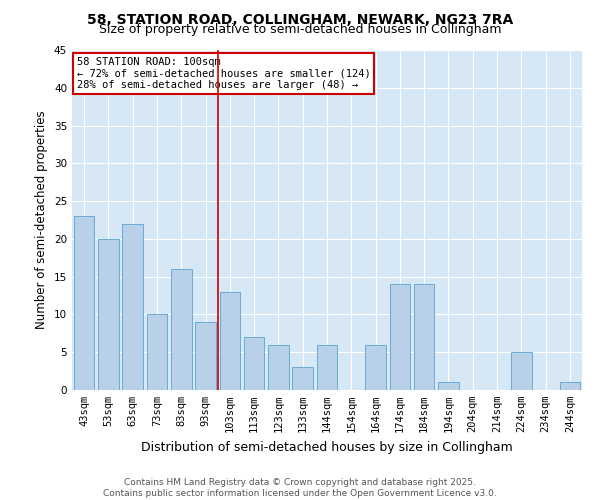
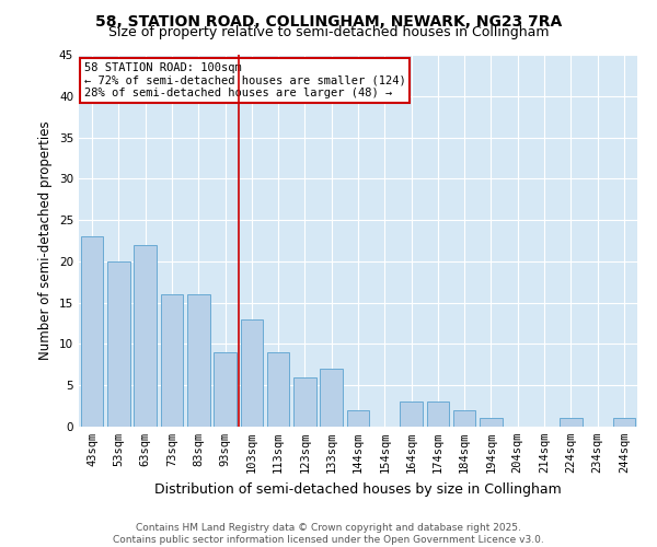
73sqm: 10 -> 16
113sqm: 7 -> 9
133sqm: 3 -> 7
144sqm: 6 -> 2
164sqm: 6 -> 3
174sqm: 14 -> 3
184sqm: 14 -> 2
224sqm: 5 -> 1
